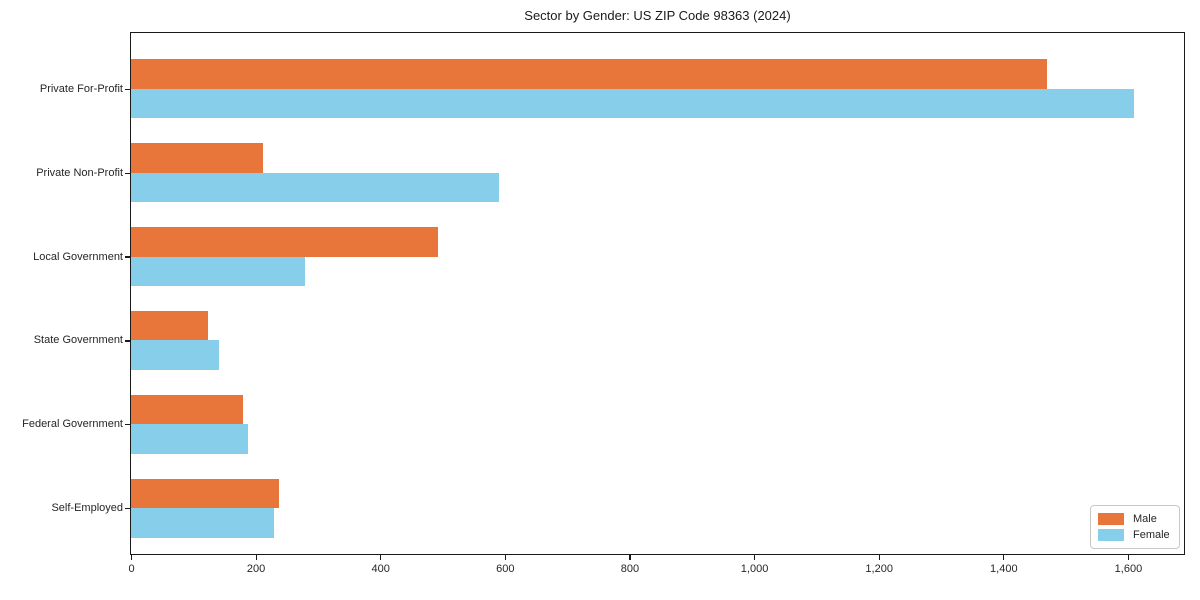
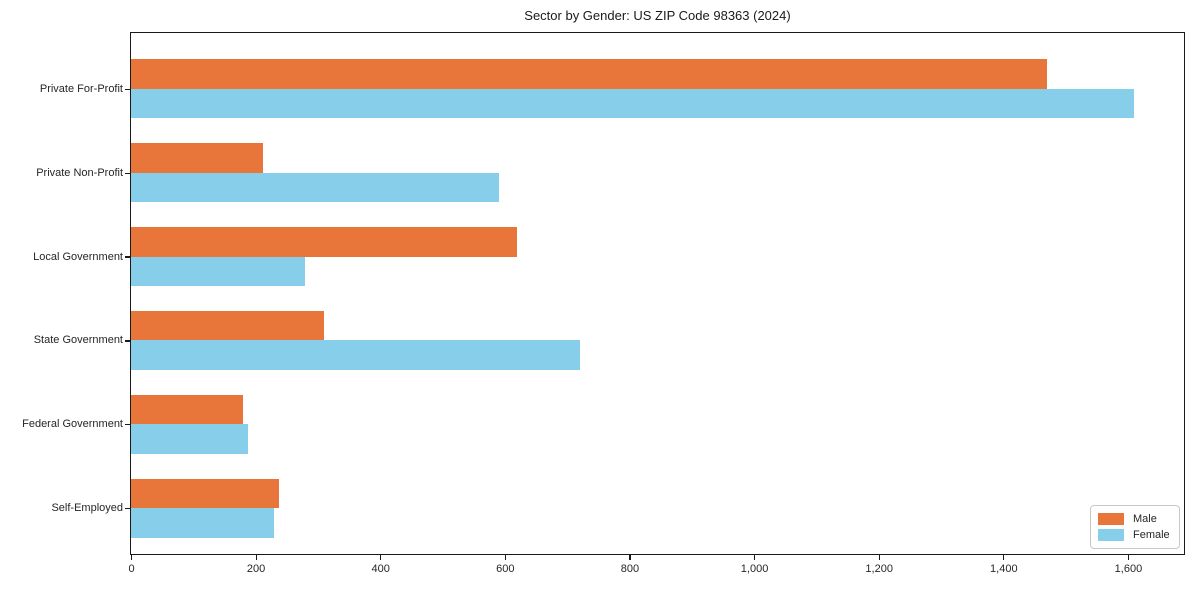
Male/Local Government: 490 -> 620
Male/State Government: 120 -> 310
Female/State Government: 140 -> 720
